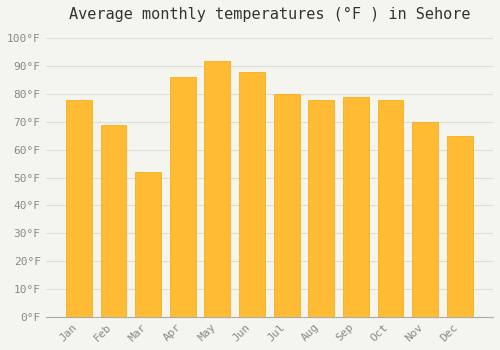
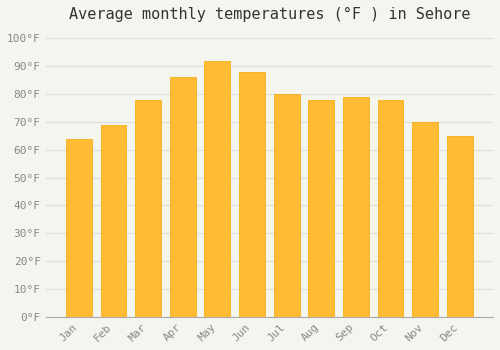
Jan: 78°F -> 64°F
Mar: 52°F -> 78°F
